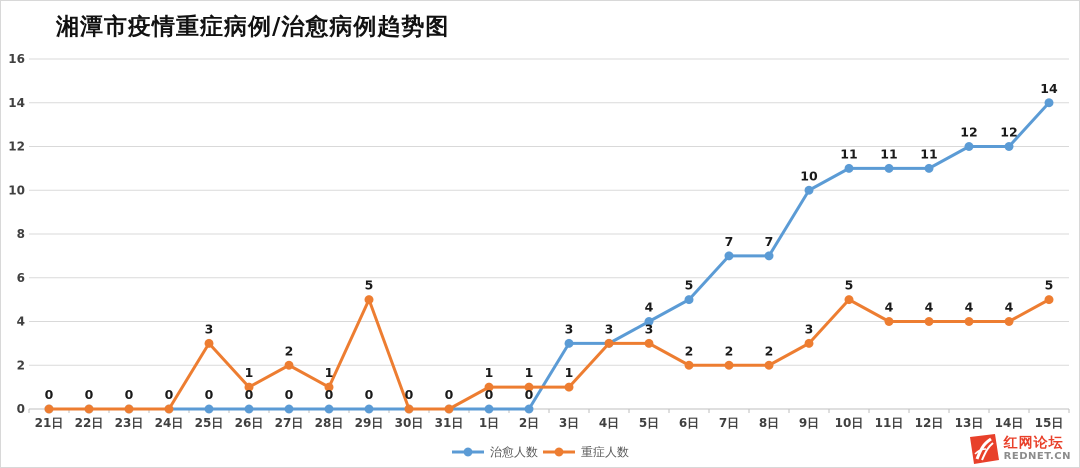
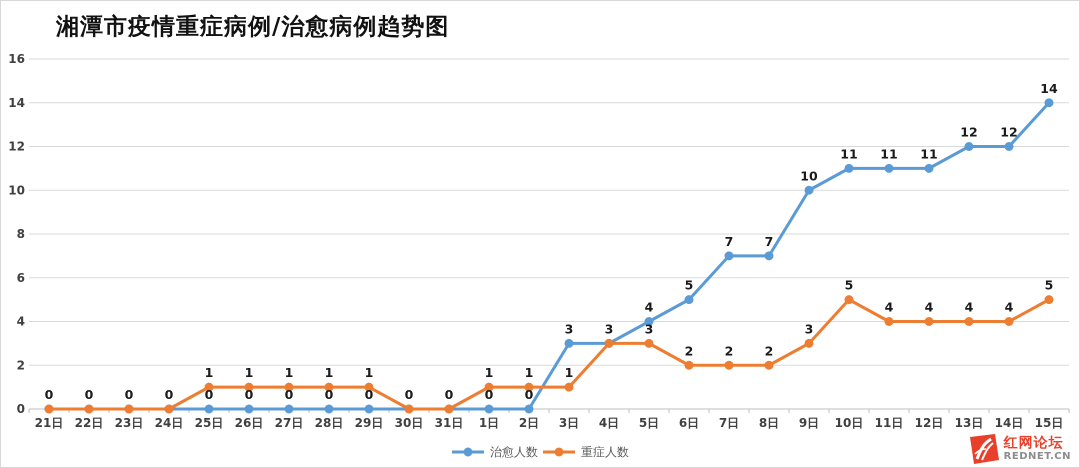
重症人数/25日: 3 -> 1
重症人数/27日: 2 -> 1
重症人数/29日: 5 -> 1
